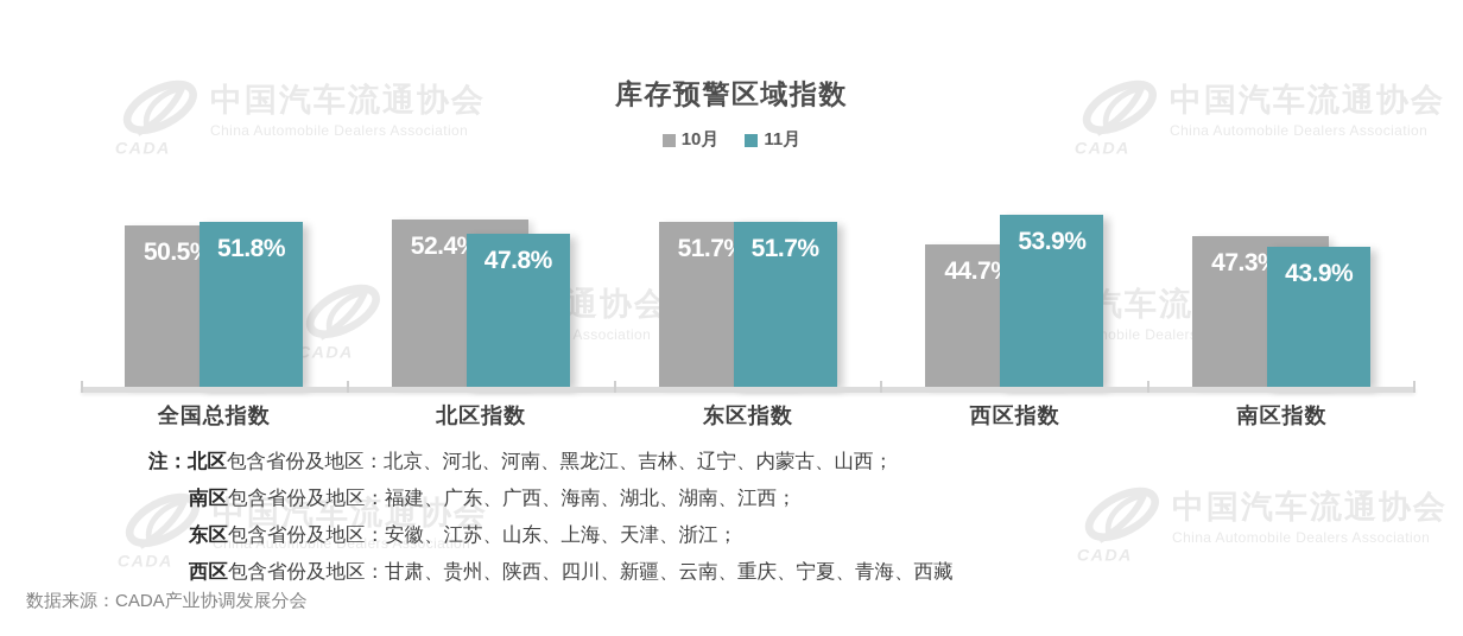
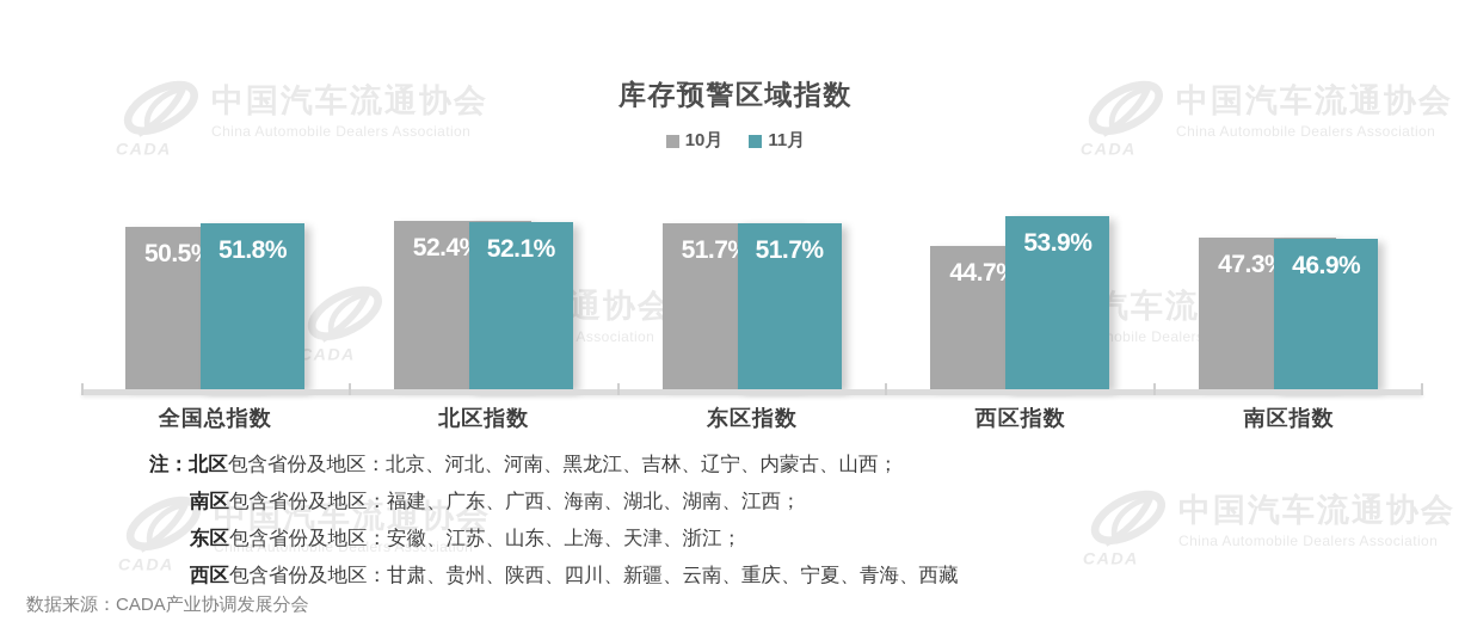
11月/北区指数: 47.8% -> 52.1%
11月/南区指数: 43.9% -> 46.9%
